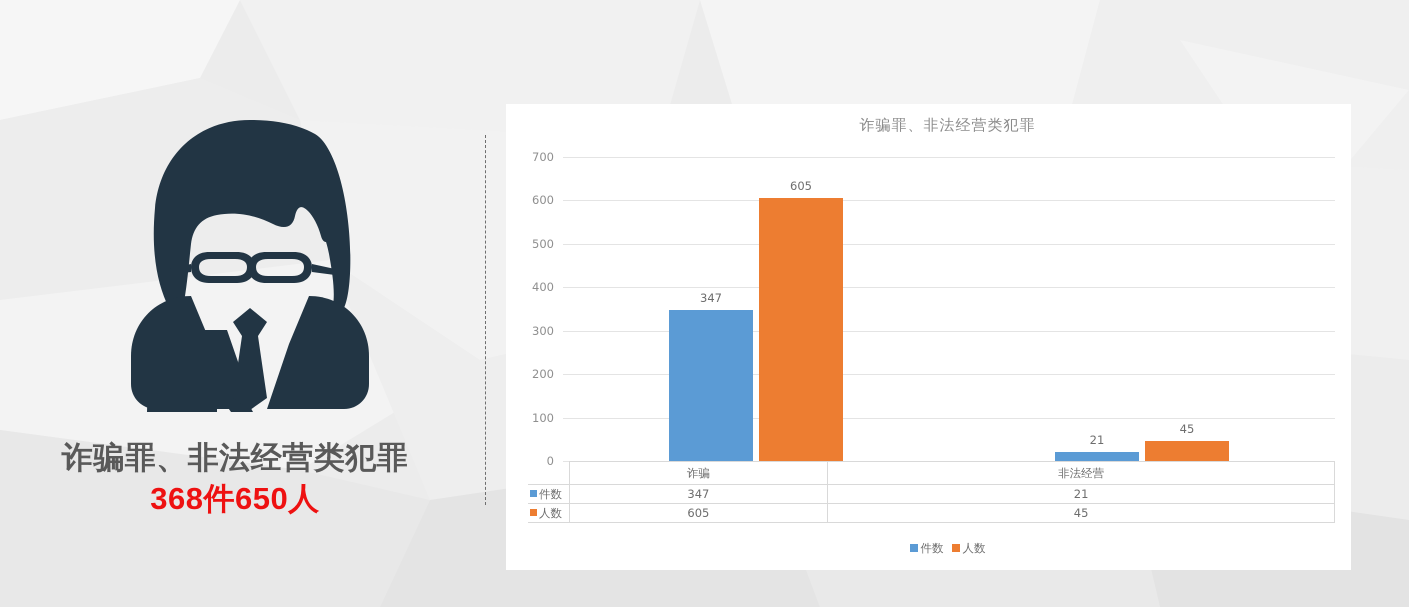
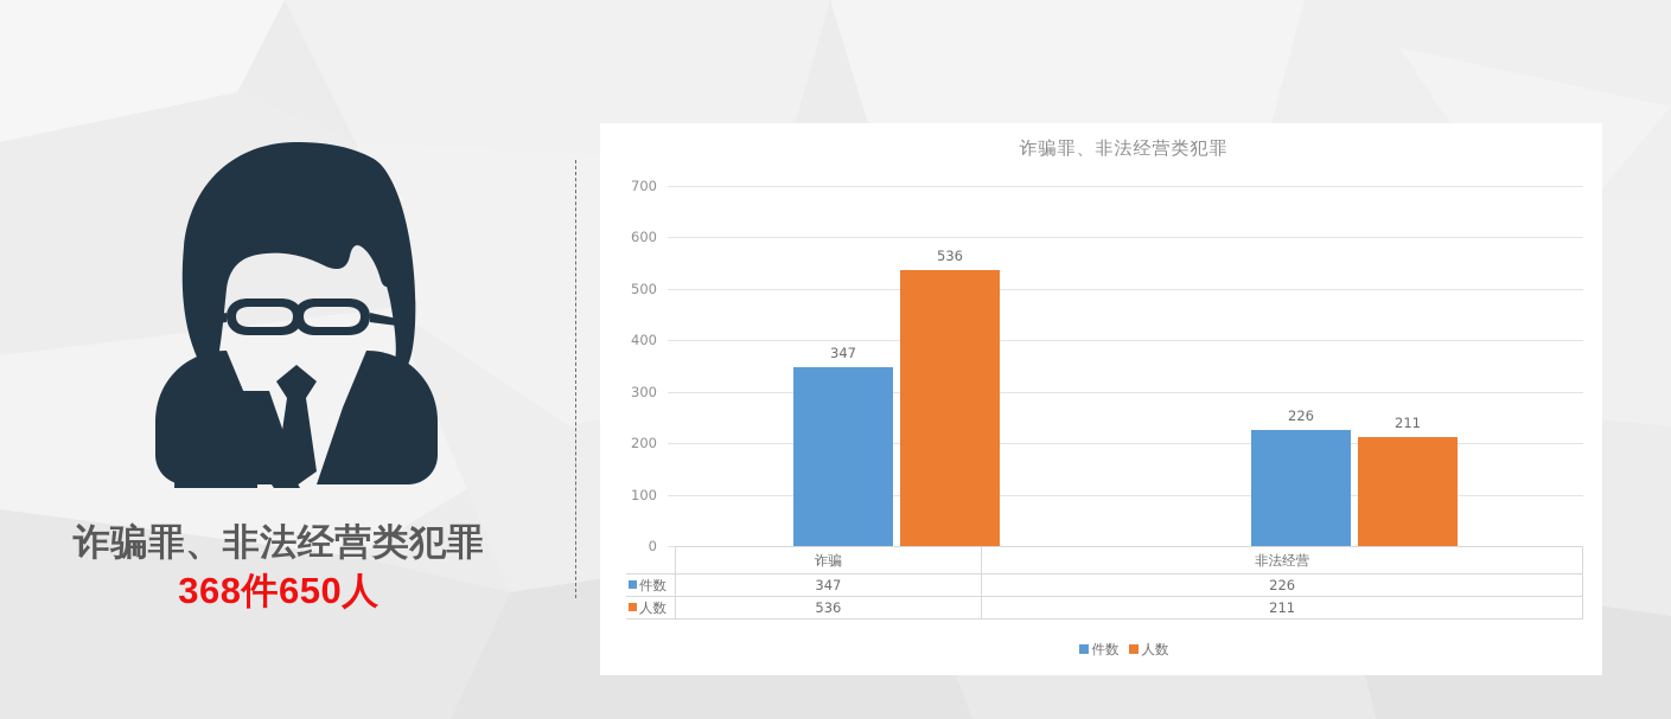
人数/诈骗: 605 -> 536
件数/非法经营: 21 -> 226
人数/非法经营: 45 -> 211
